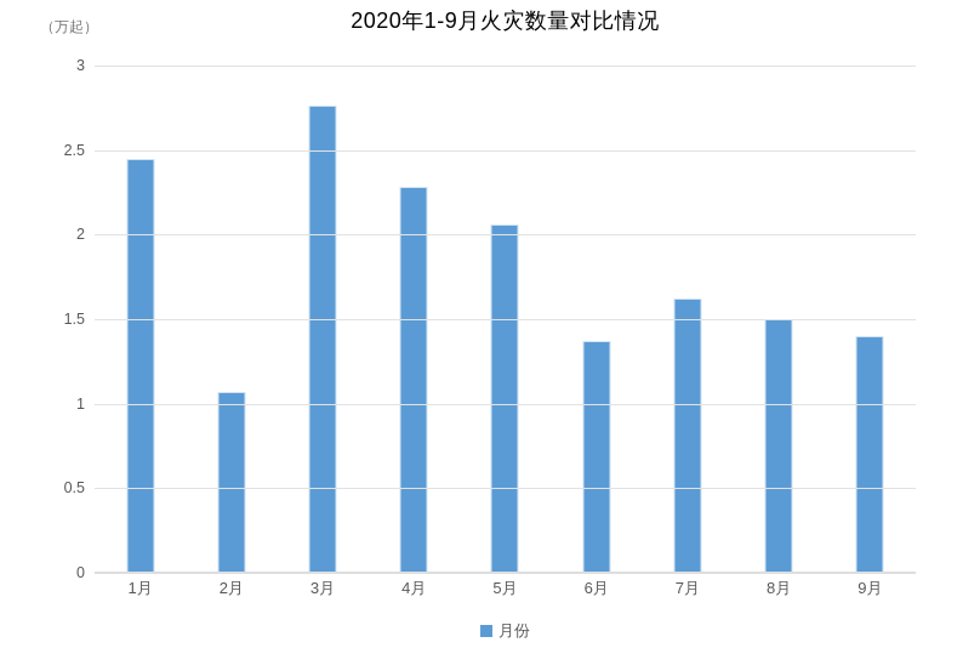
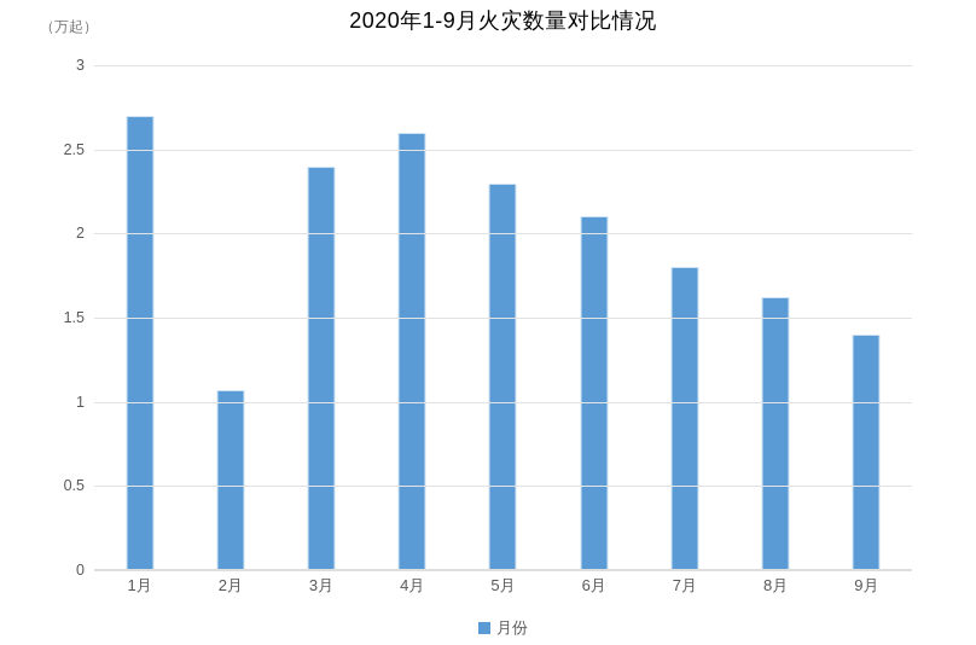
1月: 2.45 -> 2.70
3月: 2.76 -> 2.40
4月: 2.28 -> 2.60
5月: 2.06 -> 2.30
6月: 1.37 -> 2.10
7月: 1.62 -> 1.80
8月: 1.50 -> 1.62
